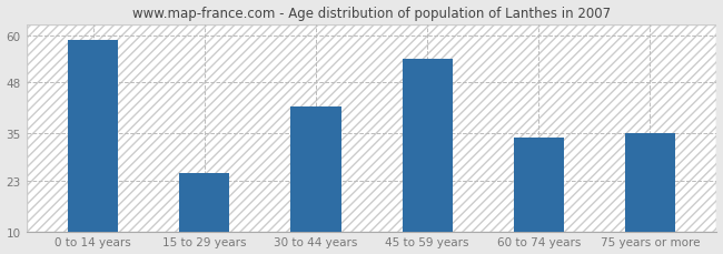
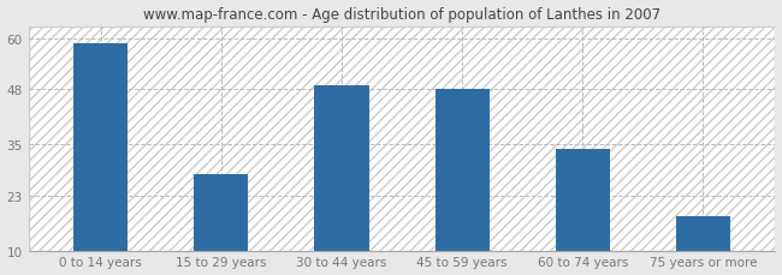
15 to 29 years: 25 -> 28
30 to 44 years: 42 -> 49
45 to 59 years: 54 -> 48
75 years or more: 35 -> 18
